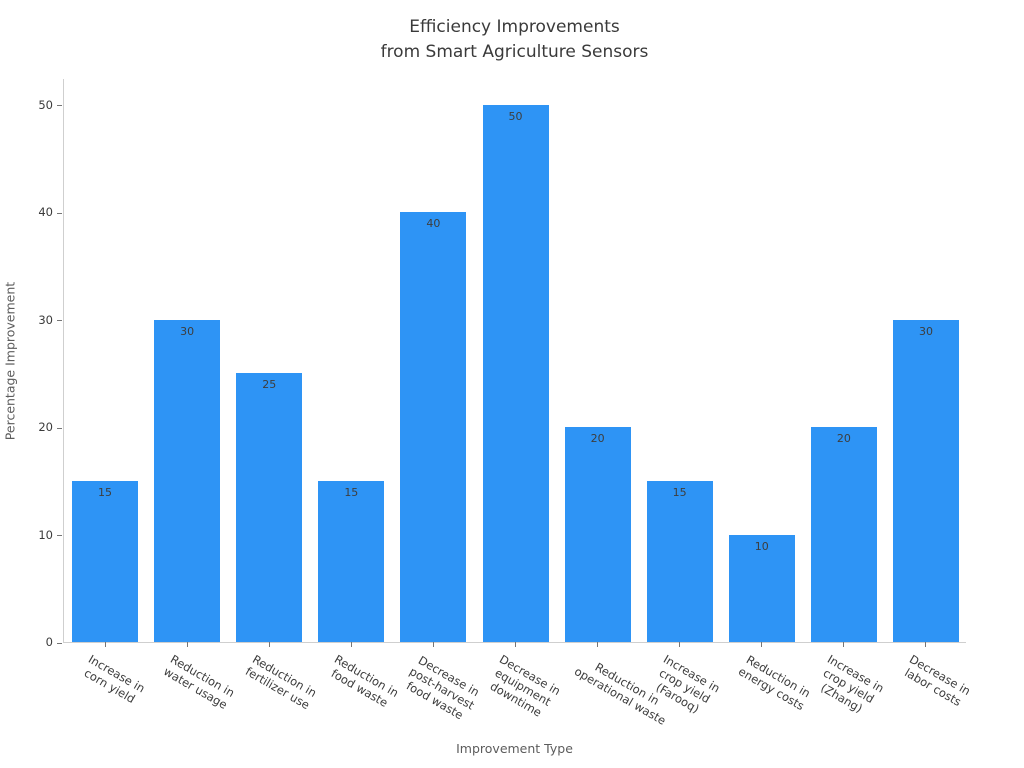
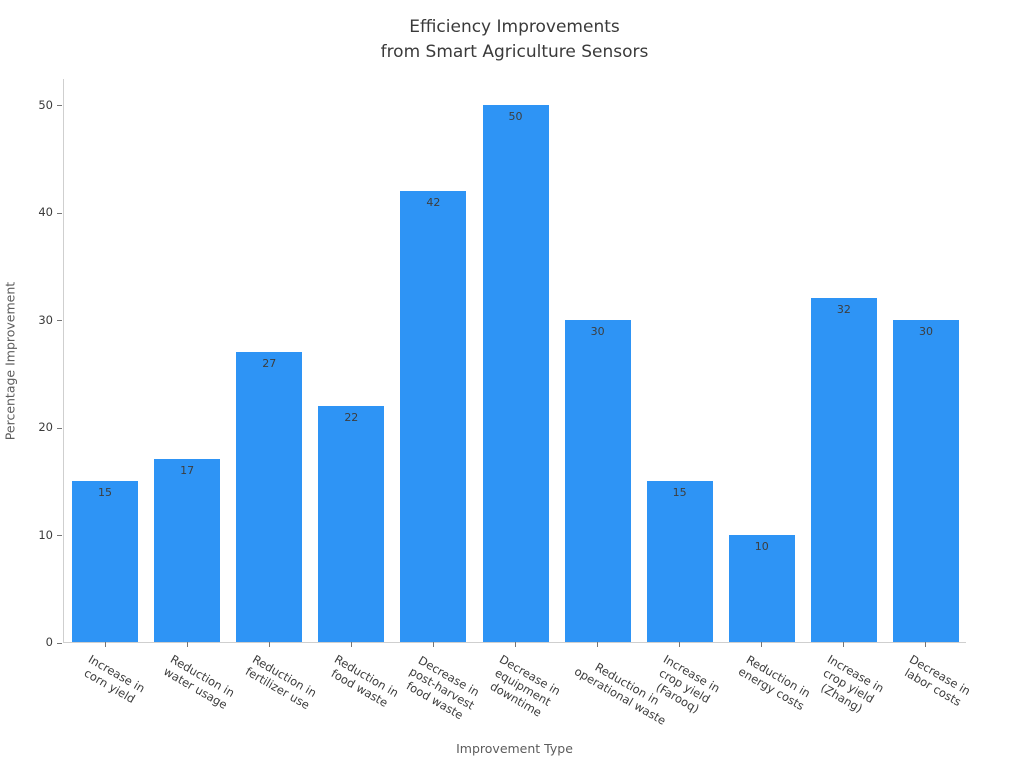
Reduction in water usage: 30 -> 17
Reduction in fertilizer use: 25 -> 27
Reduction in food waste: 15 -> 22
Decrease in post-harvest food waste: 40 -> 42
Reduction in operational waste: 20 -> 30
Increase in crop yield (Zhang): 20 -> 32
